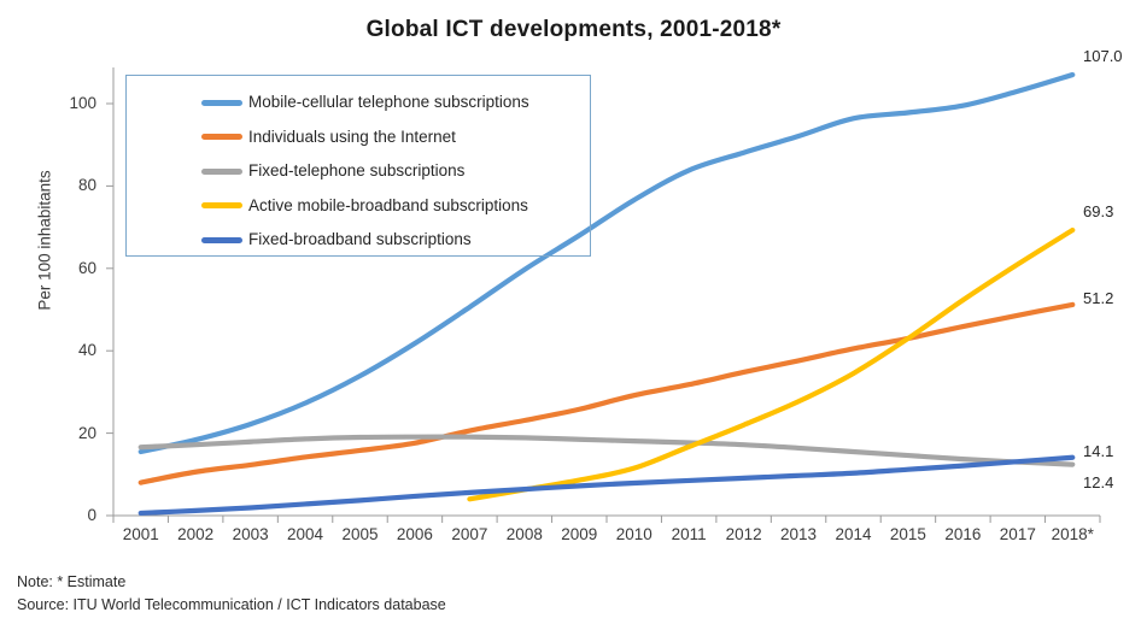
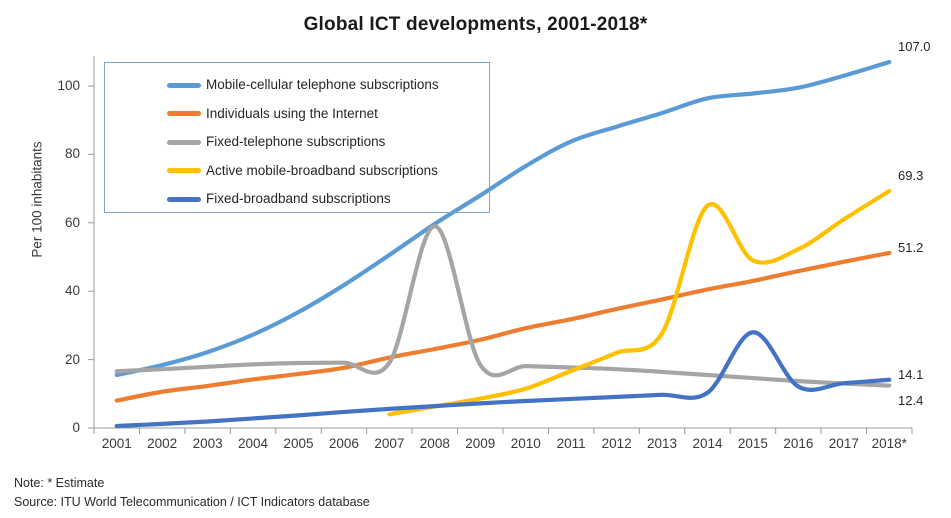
Fixed-telephone subscriptions/2008: 19 -> 59
Active mobile-broadband subscriptions/2014: 34 -> 65
Active mobile-broadband subscriptions/2015: 43 -> 49
Fixed-broadband subscriptions/2015: 11 -> 28
